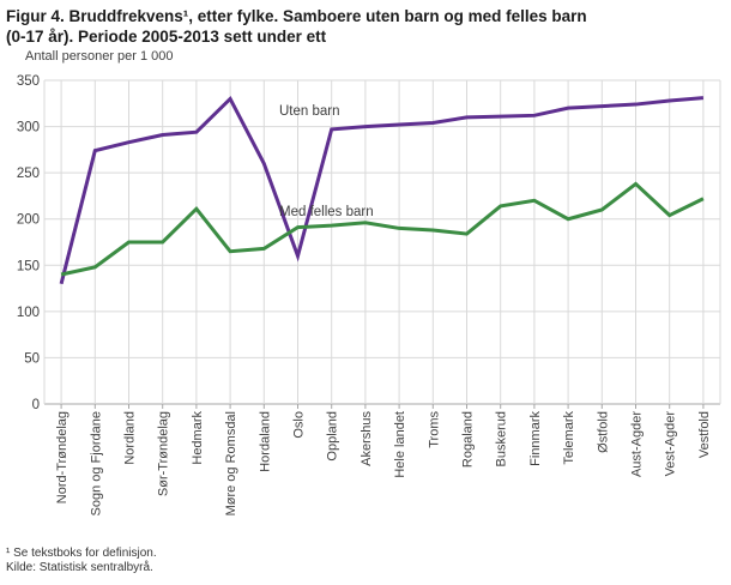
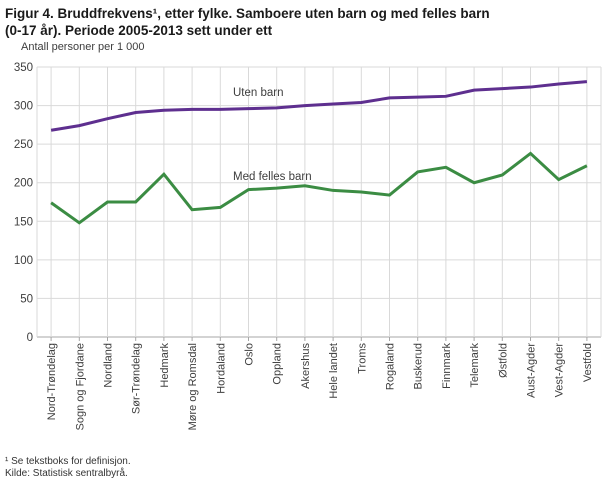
Uten barn/Nord-Trøndelag: 130 -> 270
Med felles barn/Nord-Trøndelag: 140 -> 170
Uten barn/Møre og Romsdal: 330 -> 300
Uten barn/Hordaland: 260 -> 300
Uten barn/Oslo: 160 -> 300
